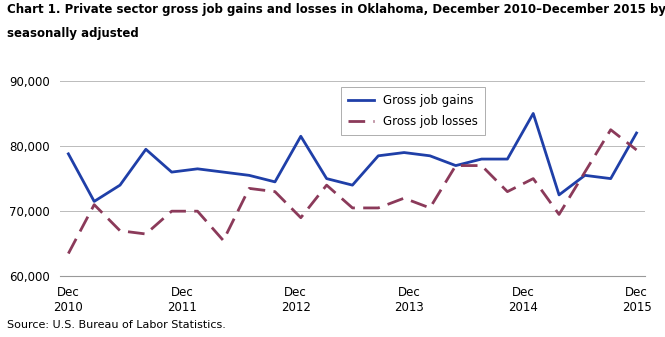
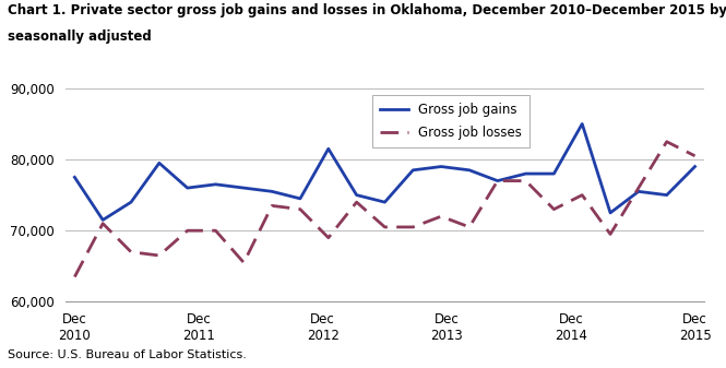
Gross job gains/Dec 2010: 78,800 -> 77,500
Gross job gains/Dec 2015: 82,000 -> 79,000
Gross job losses/Dec 2015: 79,400 -> 80,500
